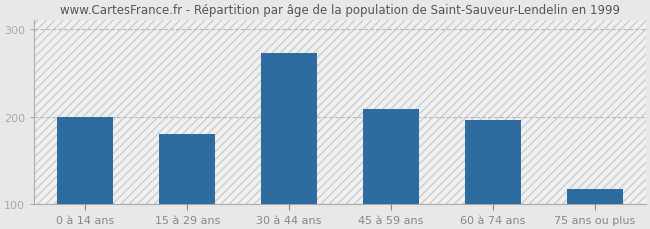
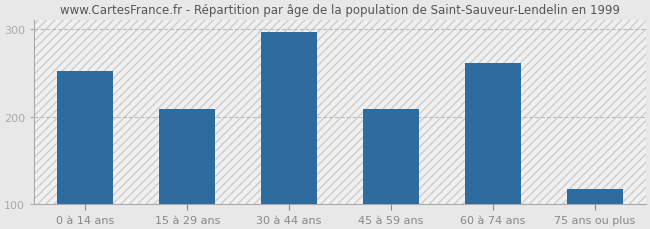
0 à 14 ans: 200 -> 252
15 à 29 ans: 180 -> 209
30 à 44 ans: 272 -> 296
60 à 74 ans: 196 -> 261
